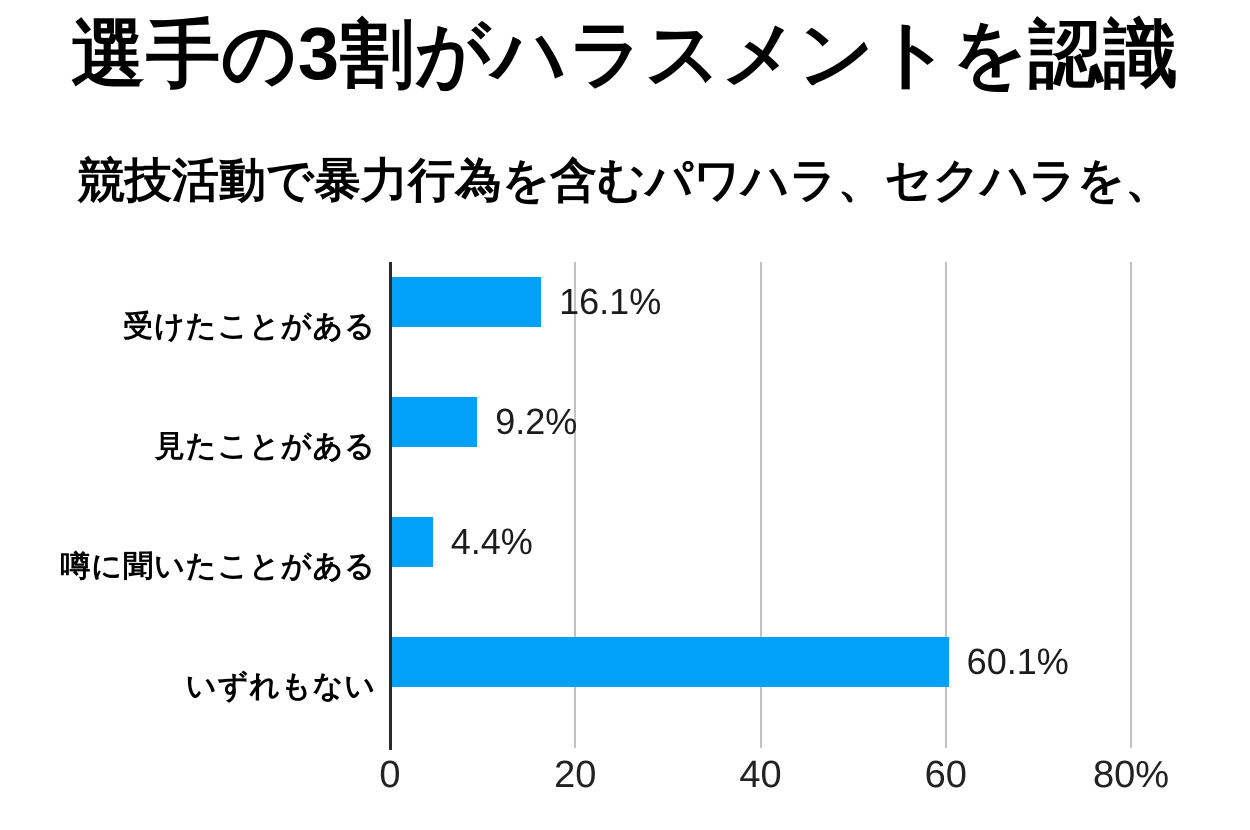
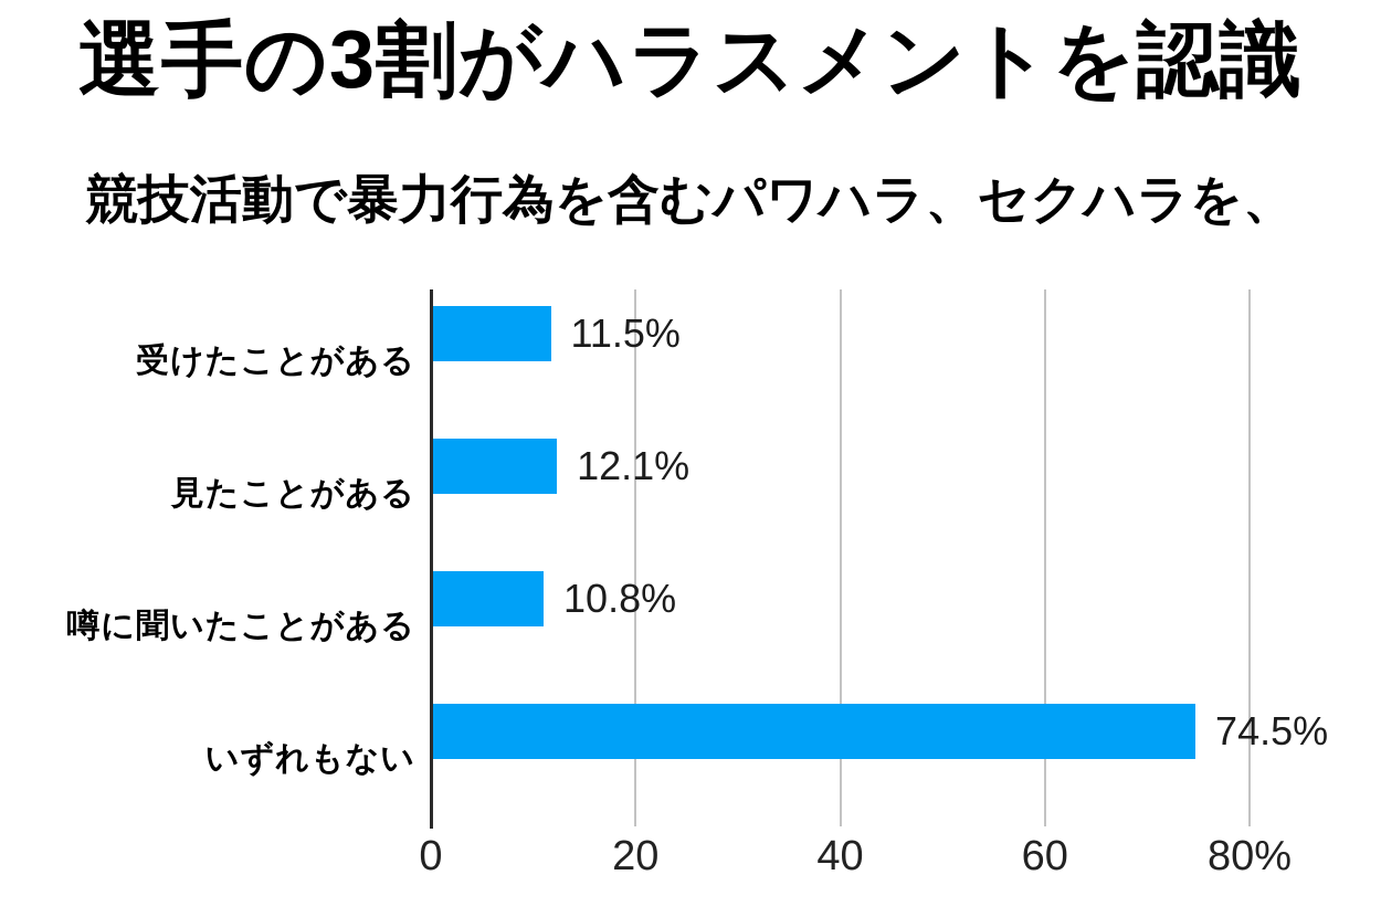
受けたことがある: 16.1% -> 11.5%
見たことがある: 9.2% -> 12.1%
噂に聞いたことがある: 4.4% -> 10.8%
いずれもない: 60.1% -> 74.5%
